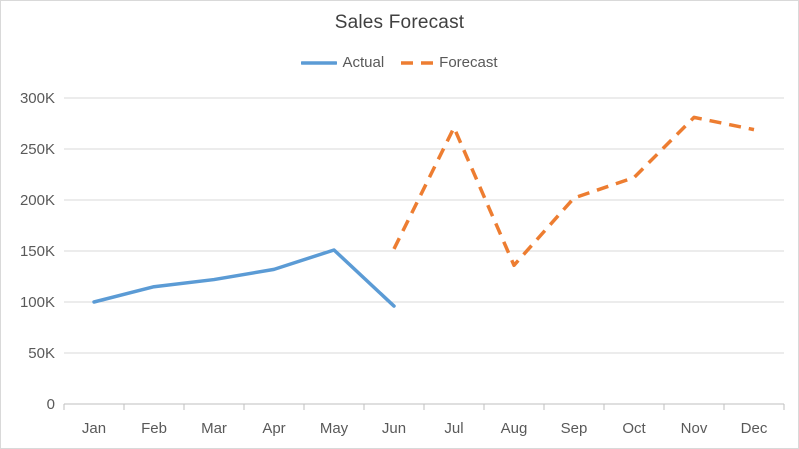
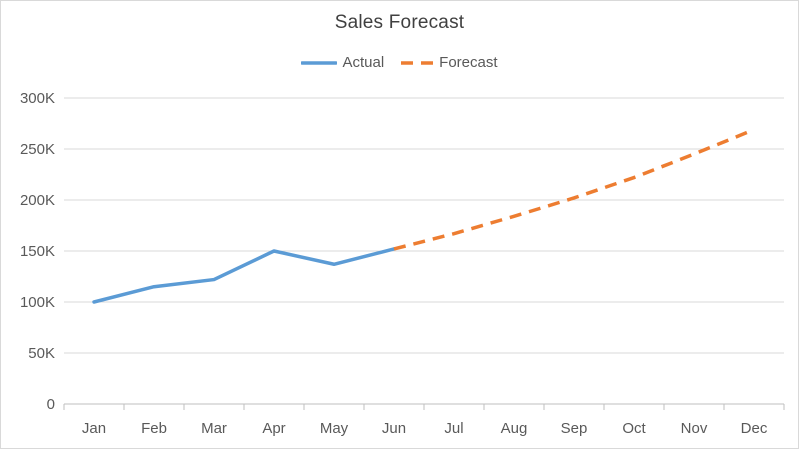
Actual/Apr: 132K -> 150K
Actual/May: 151K -> 137K
Actual/Jun: 96K -> 152K
Forecast/Jul: 271K -> 167K
Forecast/Aug: 136K -> 184K
Forecast/Nov: 281K -> 245K
